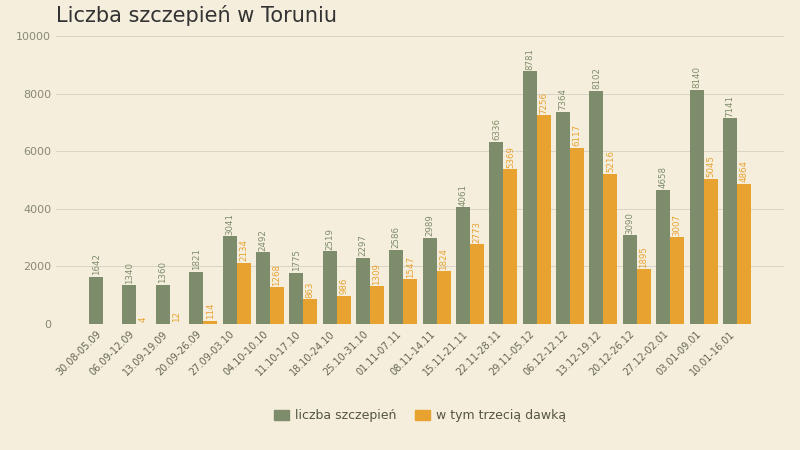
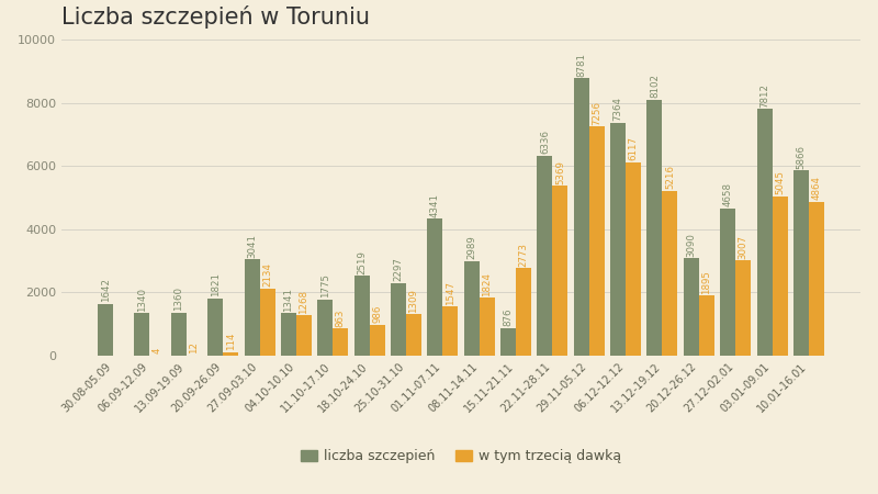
liczba szczepień/04.10-10.10: 2492 -> 1341
liczba szczepień/01.11-07.11: 2586 -> 4341
liczba szczepień/15.11-21.11: 4061 -> 876
liczba szczepień/03.01-09.01: 8140 -> 7812
liczba szczepień/10.01-16.01: 7141 -> 5866
